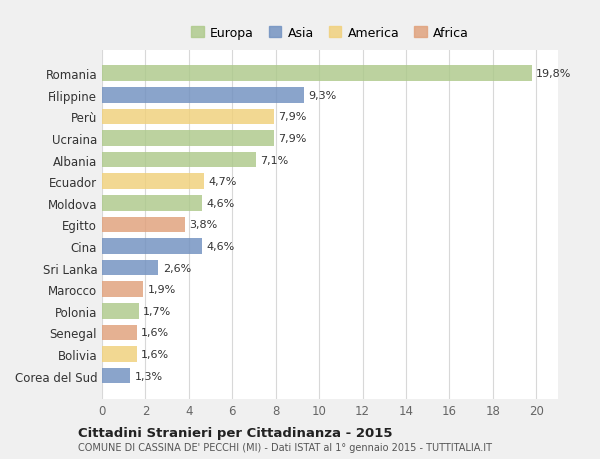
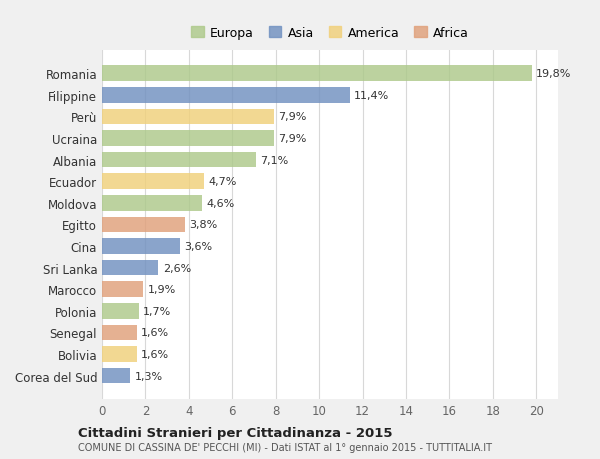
Filippine: 9,3% -> 11,4%
Cina: 4,6% -> 3,6%
